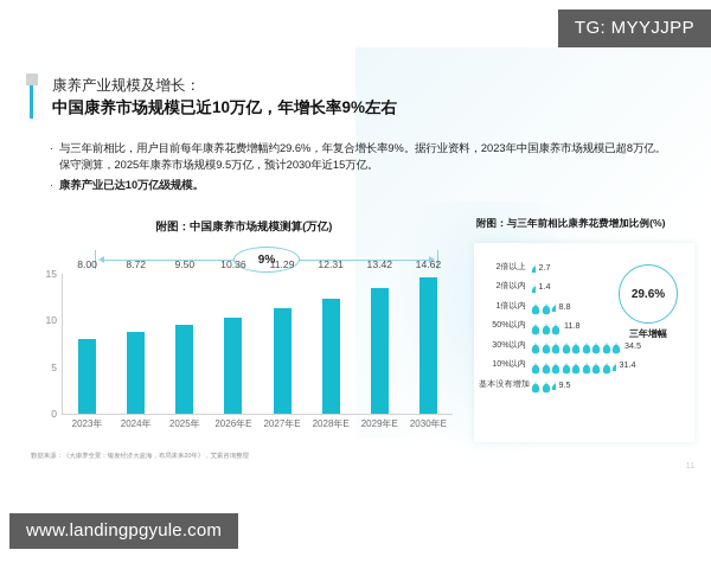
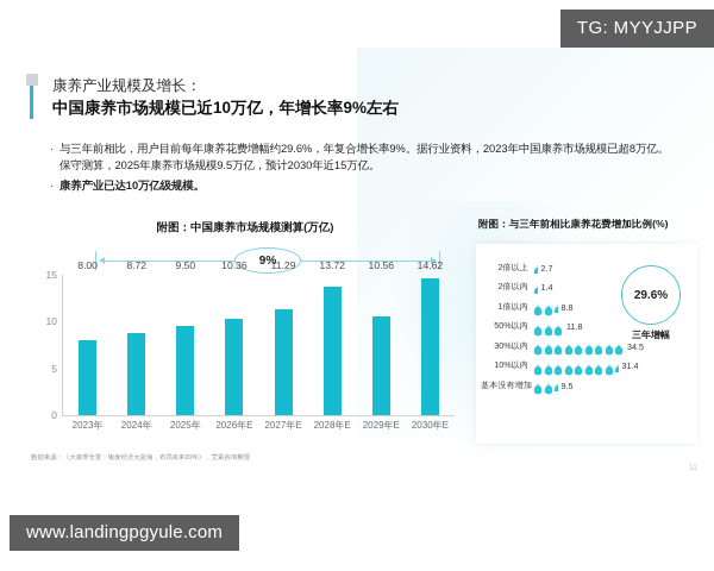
附图：中国康养市场规模测算(万亿)/2028年E: 12.31 -> 13.72
附图：中国康养市场规模测算(万亿)/2029年E: 13.42 -> 10.56
